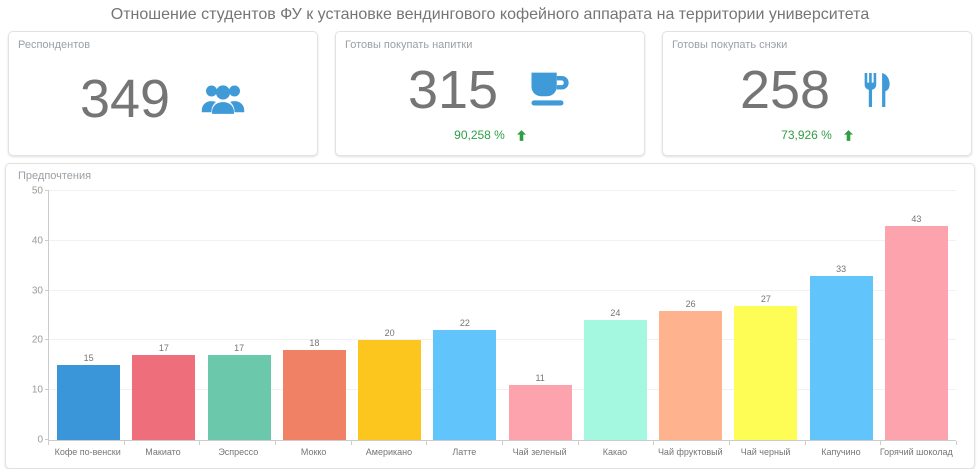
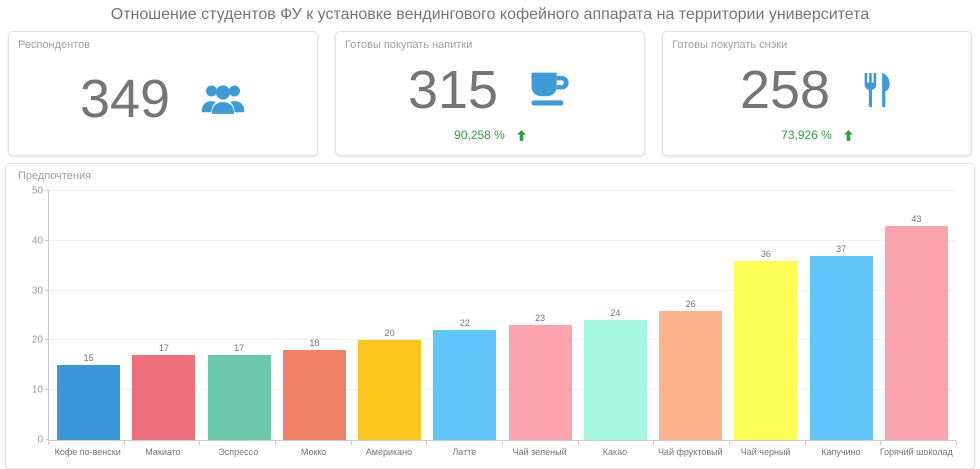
Чай зеленый: 11 -> 23
Чай черный: 27 -> 36
Капучино: 33 -> 37
